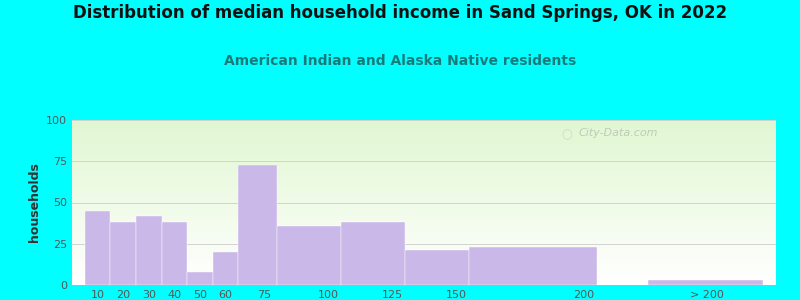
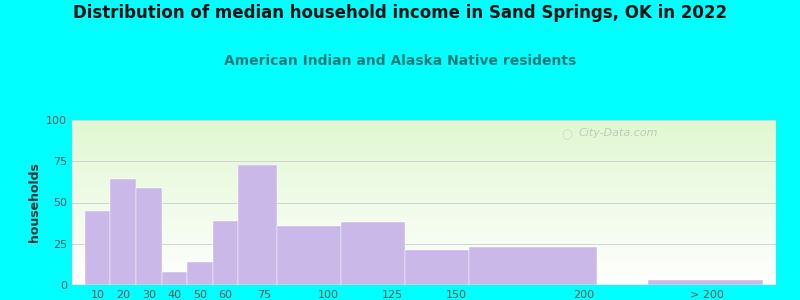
20: 38 -> 64
30: 42 -> 59
40: 38 -> 8
50: 8 -> 14
60: 20 -> 39
